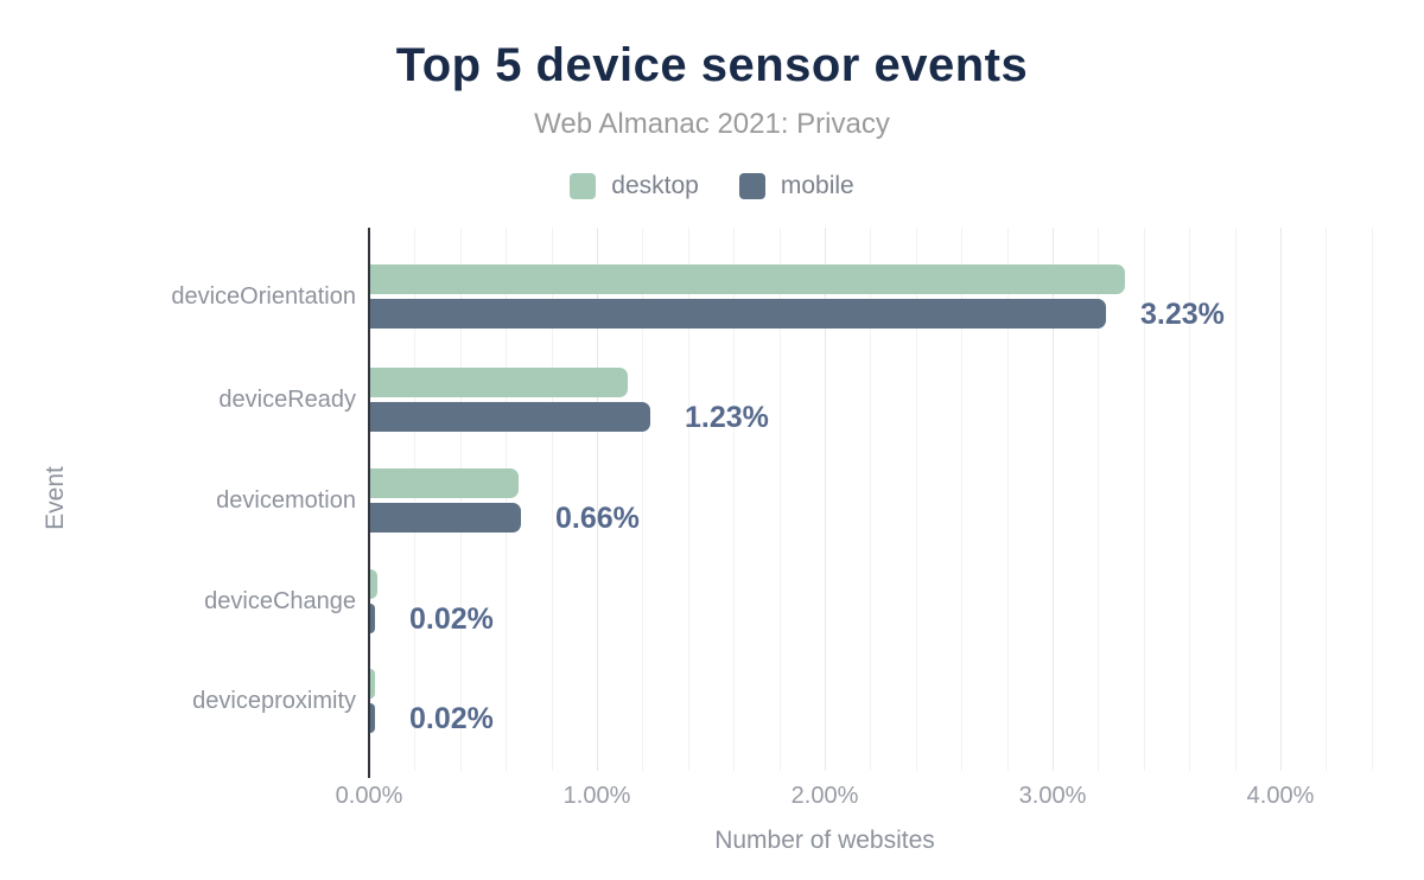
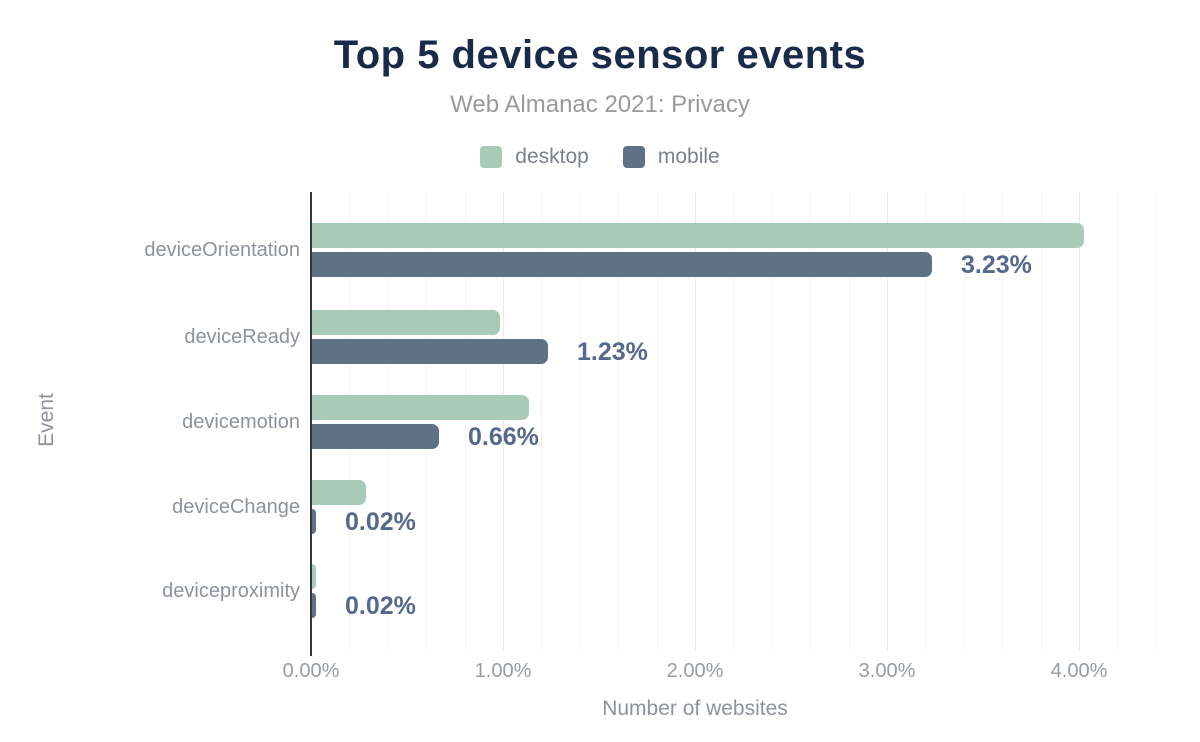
desktop/deviceOrientation: 3.31% -> 4.02%
desktop/deviceReady: 1.13% -> 0.98%
desktop/devicemotion: 0.65% -> 1.13%
desktop/deviceChange: 0.03% -> 0.28%
